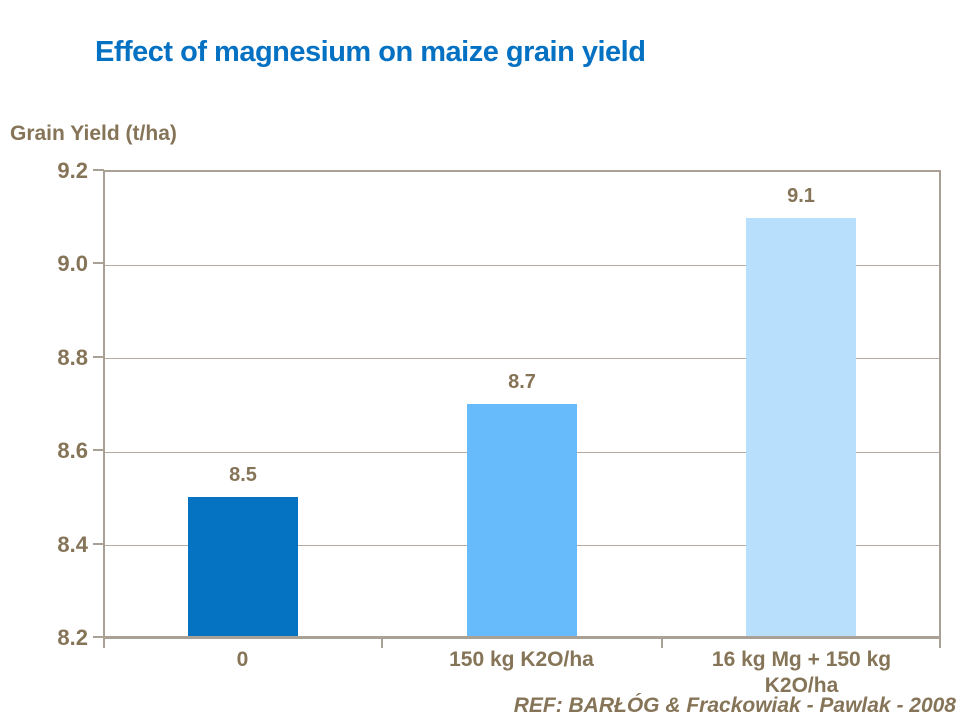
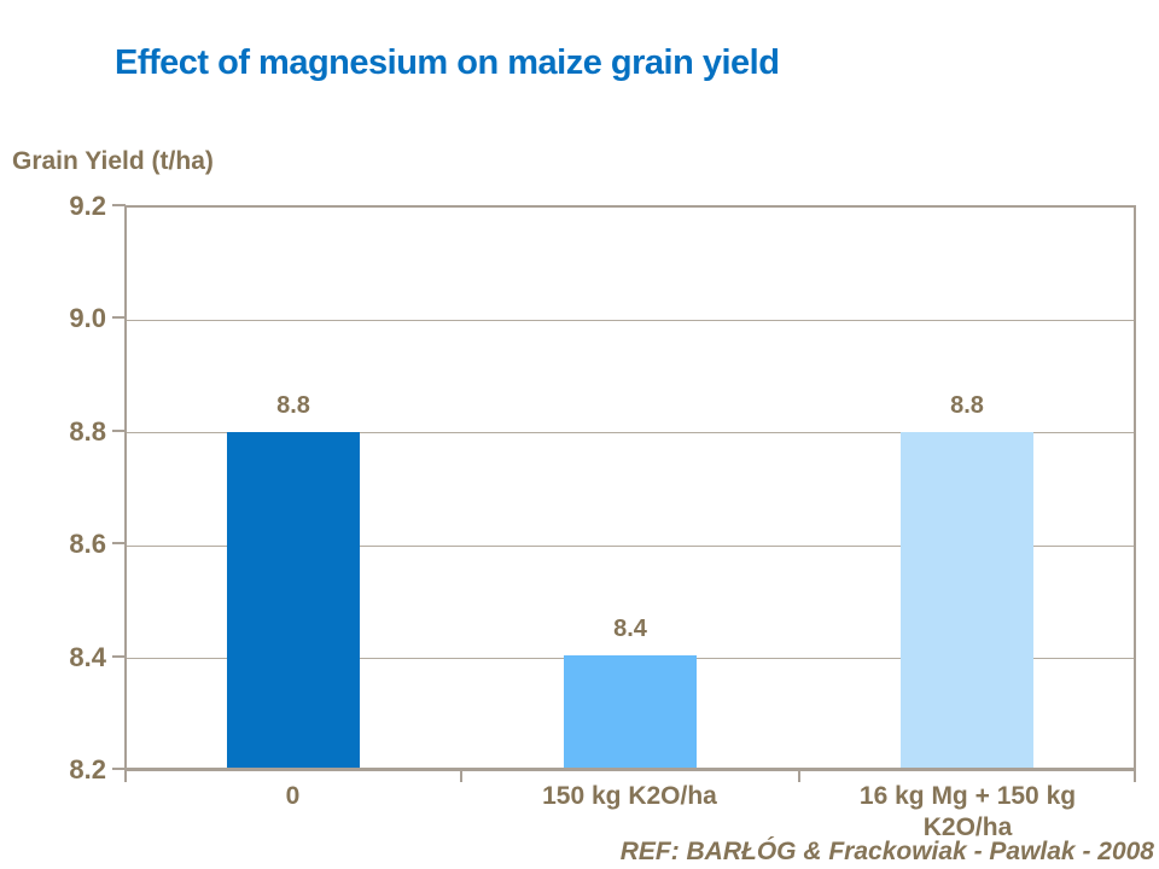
0: 8.5 -> 8.8
150 kg K2O/ha: 8.7 -> 8.4
16 kg Mg + 150 kg K2O/ha: 9.1 -> 8.8
